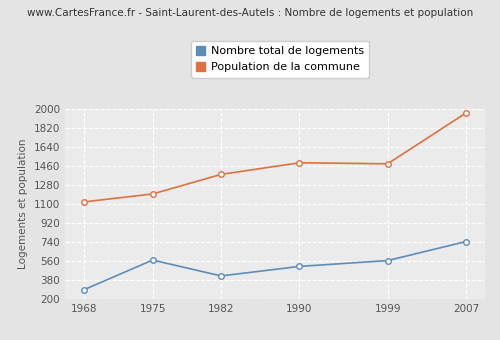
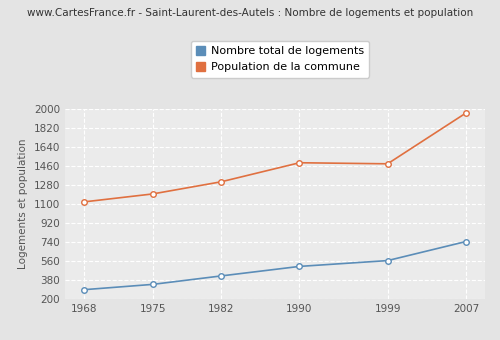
Nombre total de logements/1975: 570 -> 340
Population de la commune/1982: 1380 -> 1310
